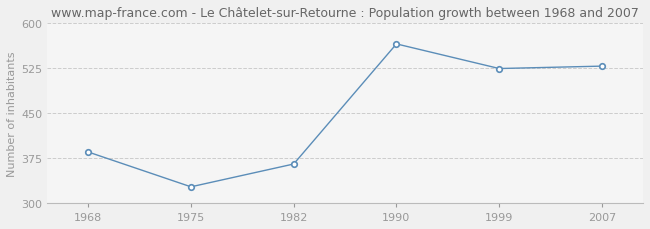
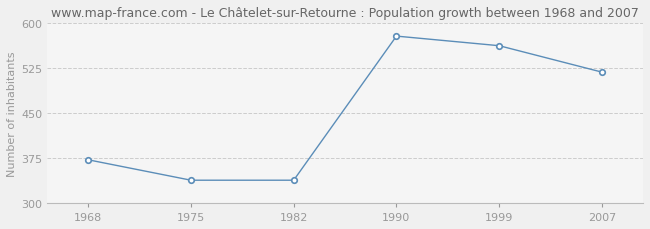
1968: 385 -> 372
1975: 327 -> 338
1982: 365 -> 338
1990: 565 -> 578
1999: 524 -> 562
2007: 528 -> 518
